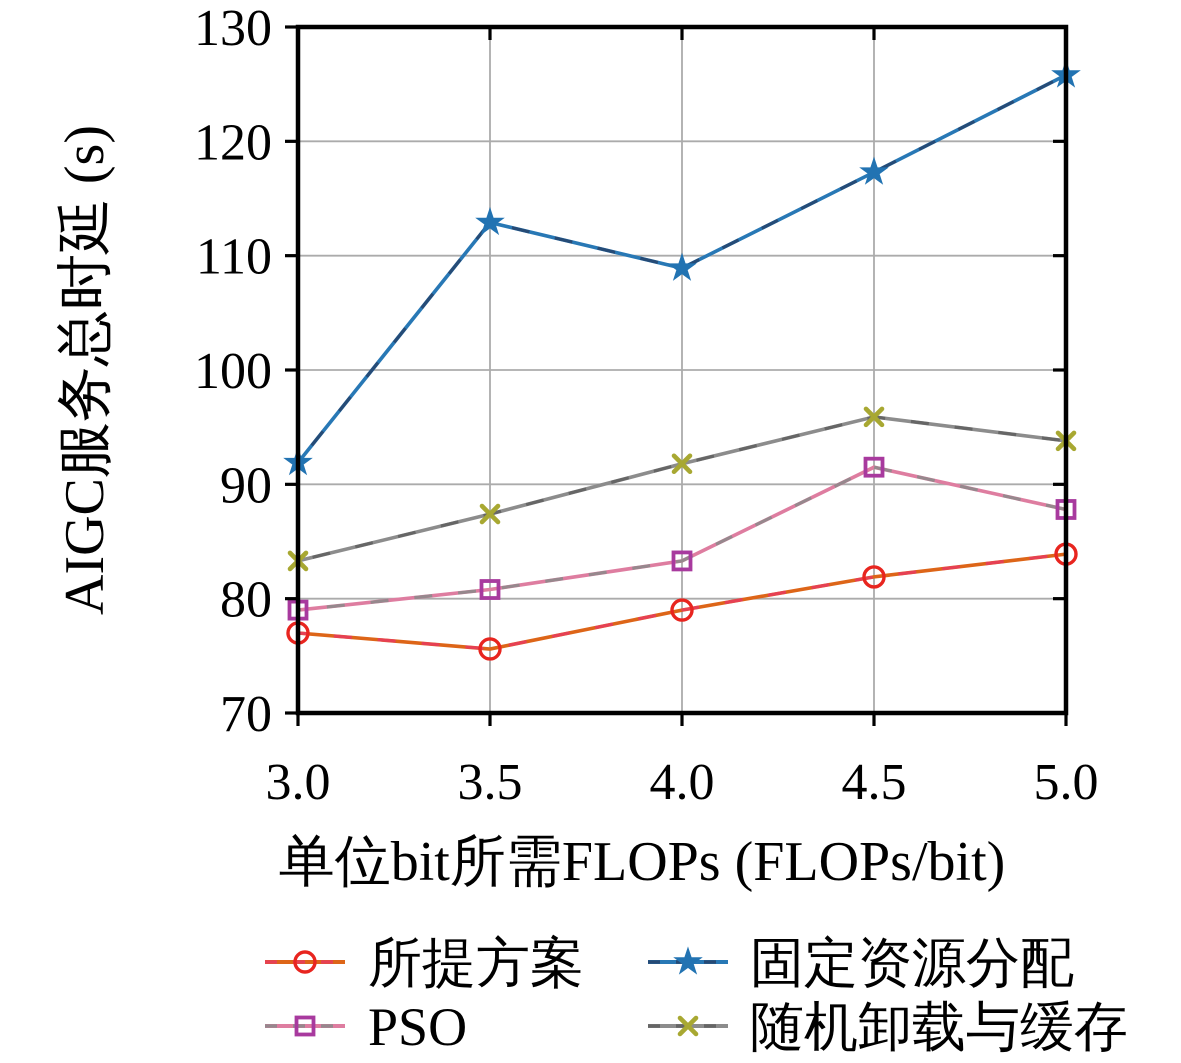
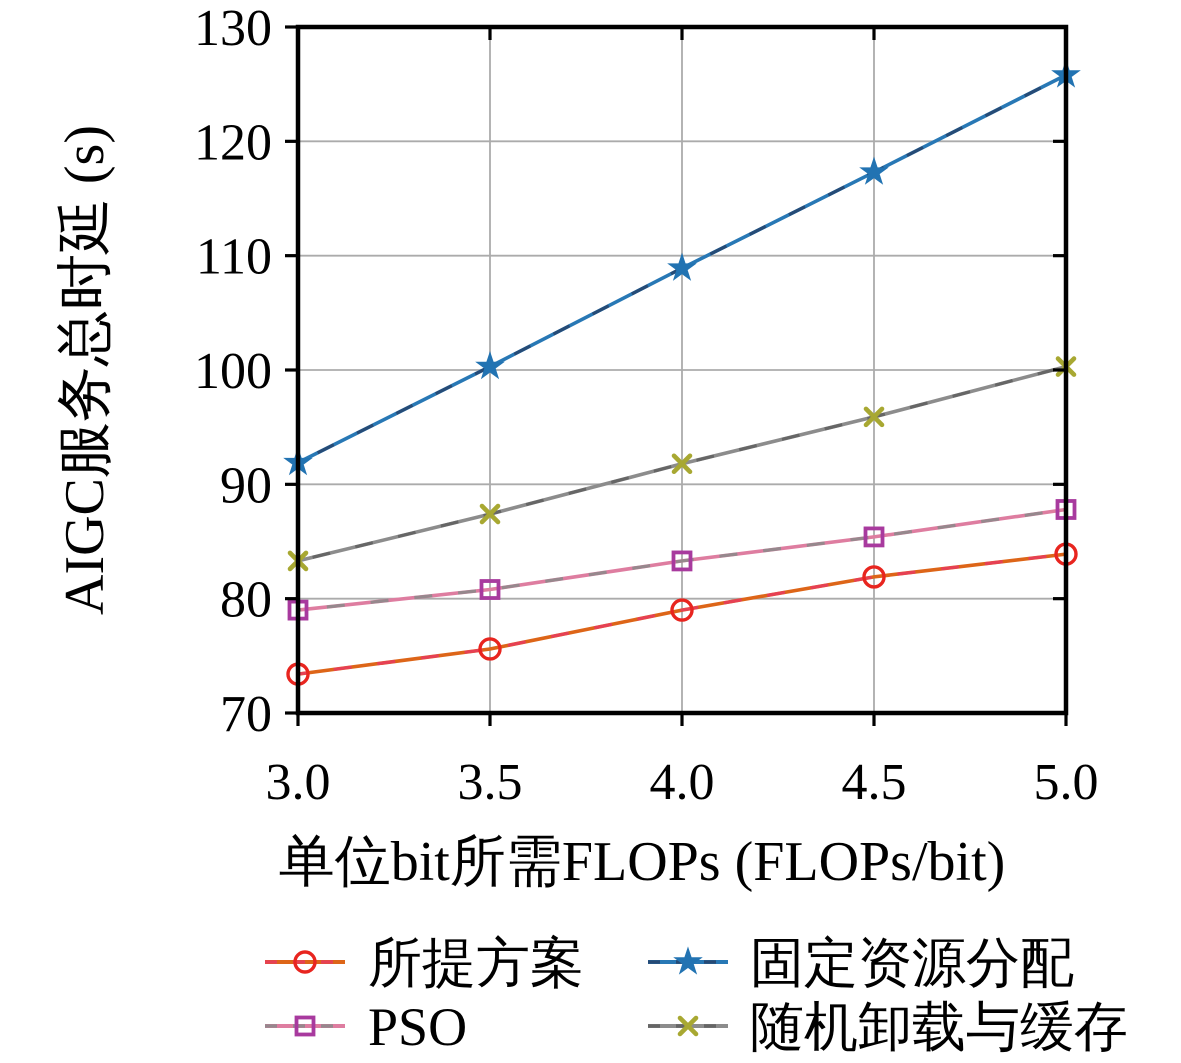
所提方案/3.0: 77.0 -> 73.4
固定资源分配/3.5: 112.9 -> 100.3
PSO/4.5: 91.5 -> 85.4
随机卸载与缓存/5.0: 93.8 -> 100.3
